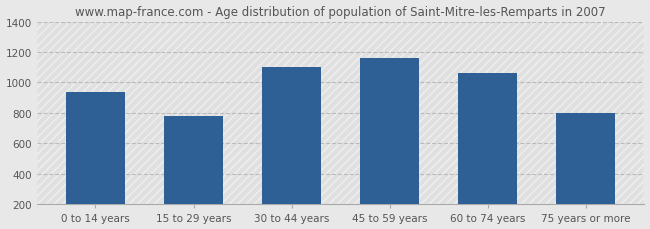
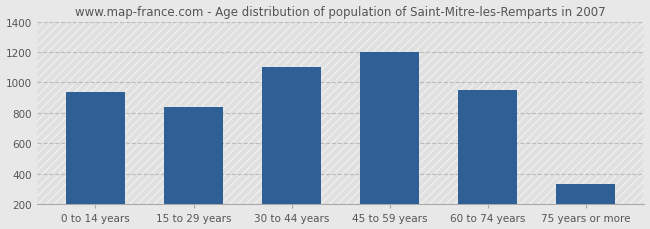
15 to 29 years: 780 -> 840
45 to 59 years: 1160 -> 1200
60 to 74 years: 1060 -> 950
75 years or more: 800 -> 340
